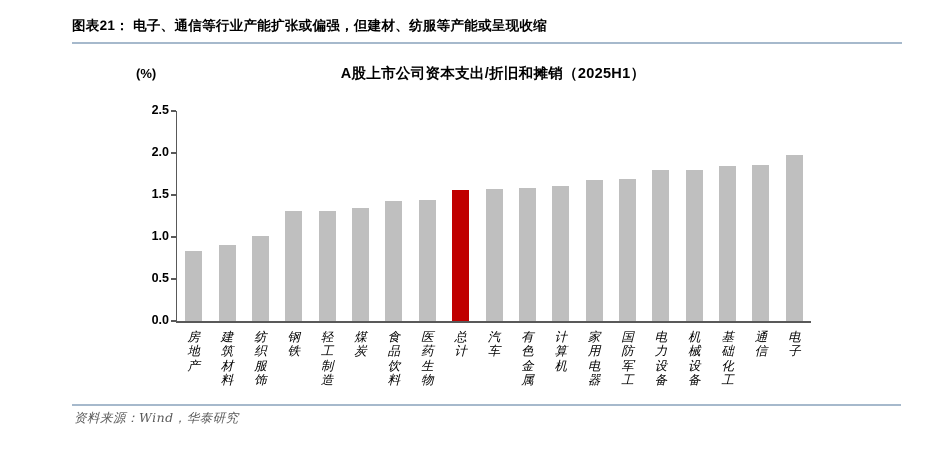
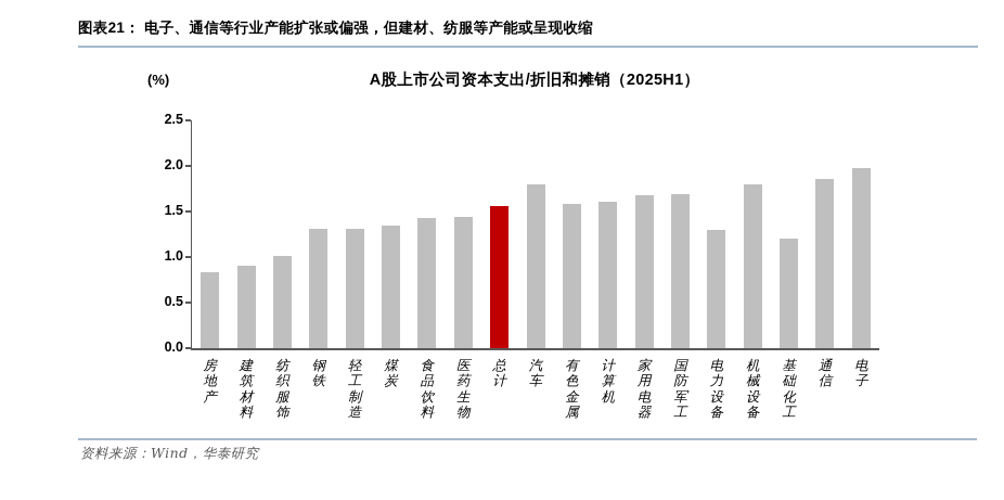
汽车: 1.6 -> 1.8
电力设备: 1.8 -> 1.3
基础化工: 1.8 -> 1.2
